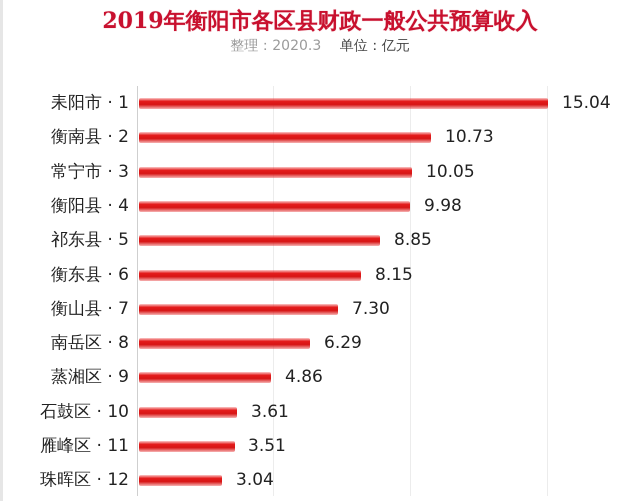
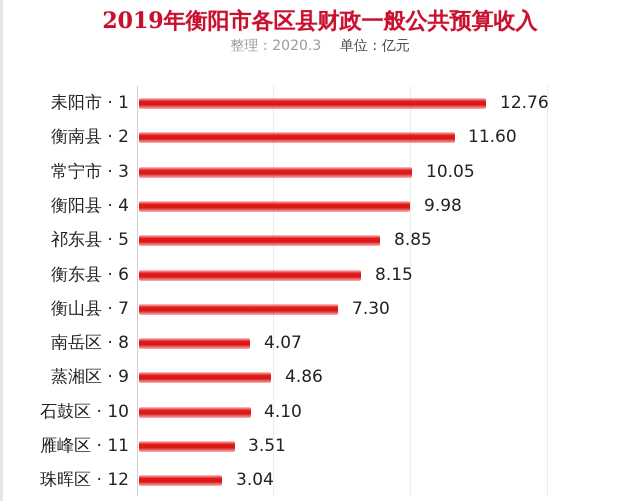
耒阳市 · 1: 15.04 -> 12.76
衡南县 · 2: 10.73 -> 11.60
南岳区 · 8: 6.29 -> 4.07
石鼓区 · 10: 3.61 -> 4.10
